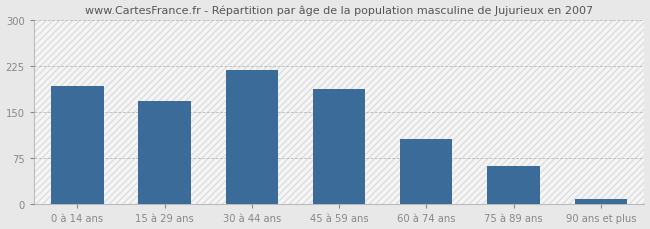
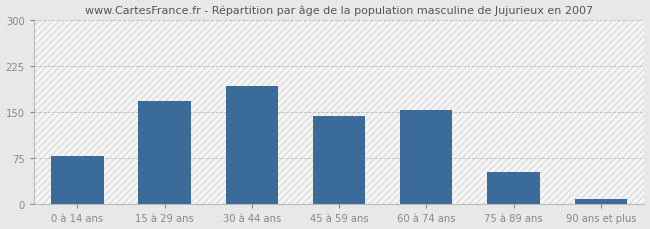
0 à 14 ans: 193 -> 78
30 à 44 ans: 218 -> 192
45 à 59 ans: 187 -> 144
60 à 74 ans: 107 -> 154
75 à 89 ans: 63 -> 52
